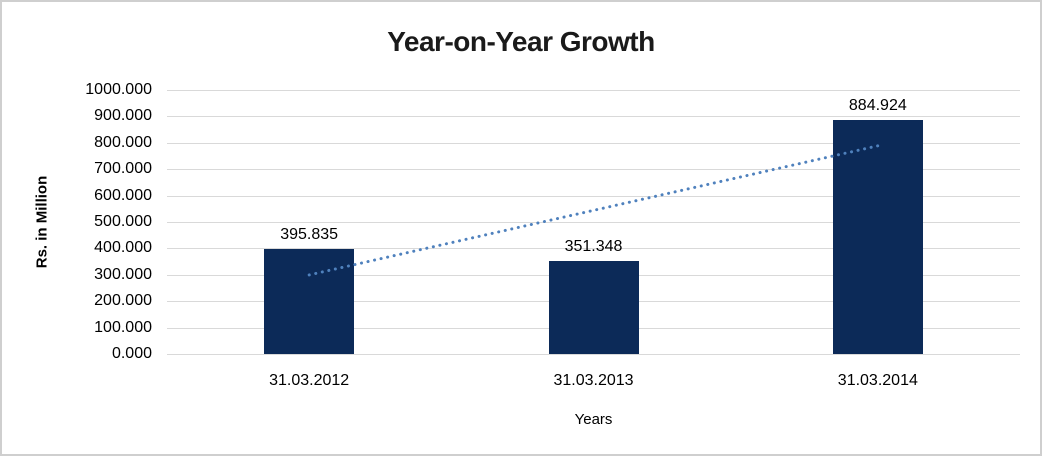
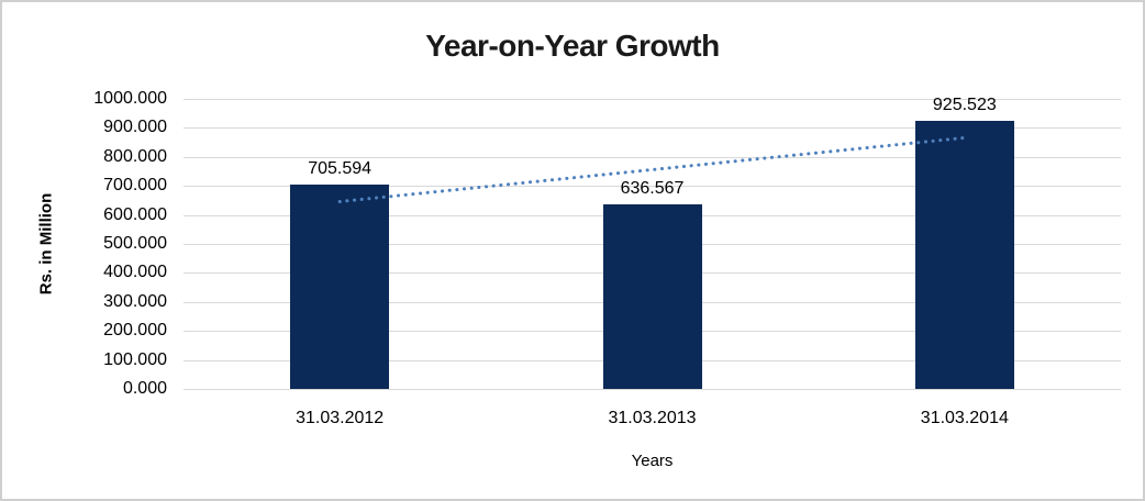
31.03.2012: 395.835 -> 705.594
31.03.2013: 351.348 -> 636.567
31.03.2014: 884.924 -> 925.523
